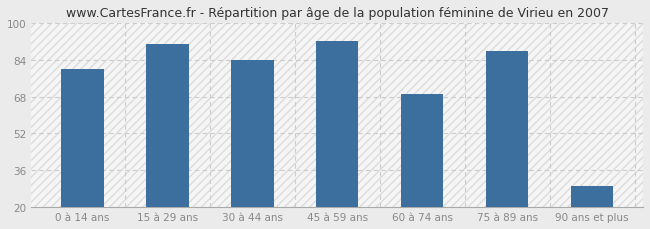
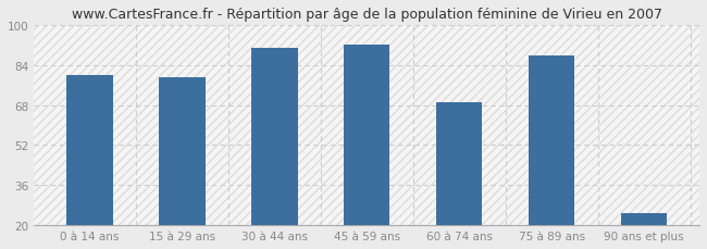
15 à 29 ans: 91 -> 79
30 à 44 ans: 84 -> 91
90 ans et plus: 29 -> 25
